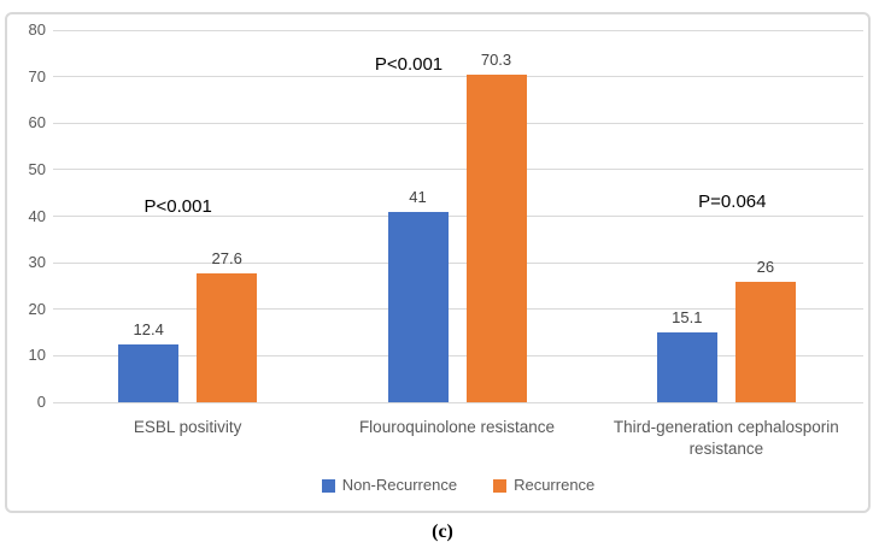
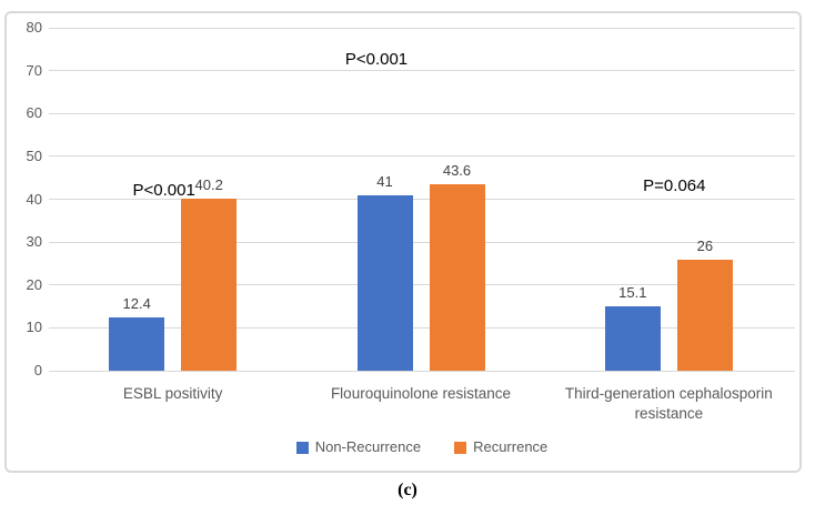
Recurrence/ESBL positivity: 27.6 -> 40.2
Recurrence/Flouroquinolone resistance: 70.3 -> 43.6
